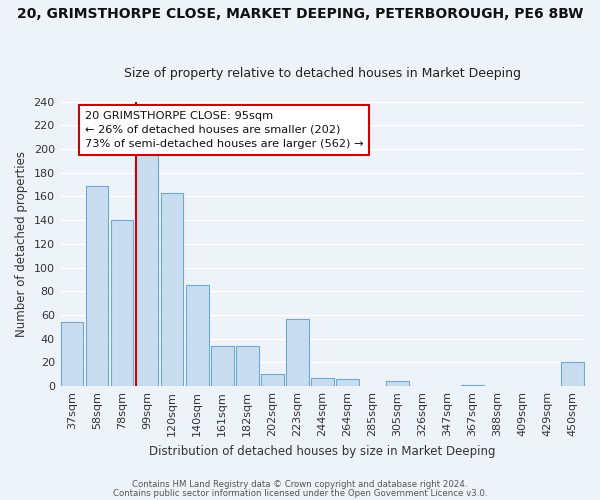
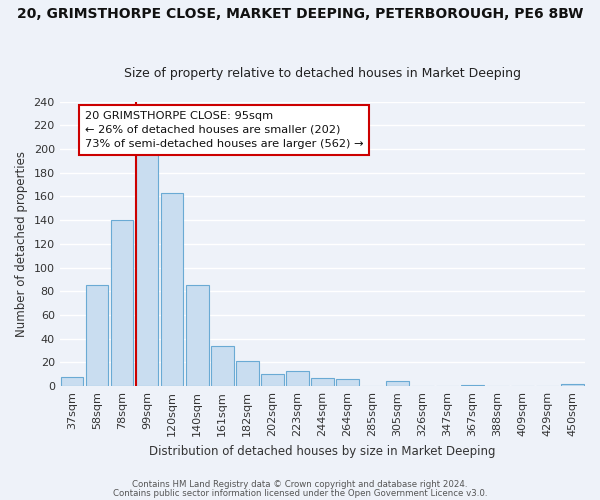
37sqm: 54 -> 8
58sqm: 169 -> 85
182sqm: 34 -> 21
223sqm: 57 -> 13
450sqm: 20 -> 2
